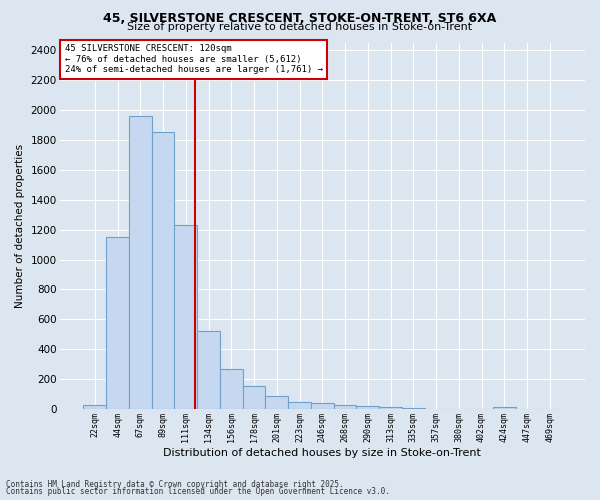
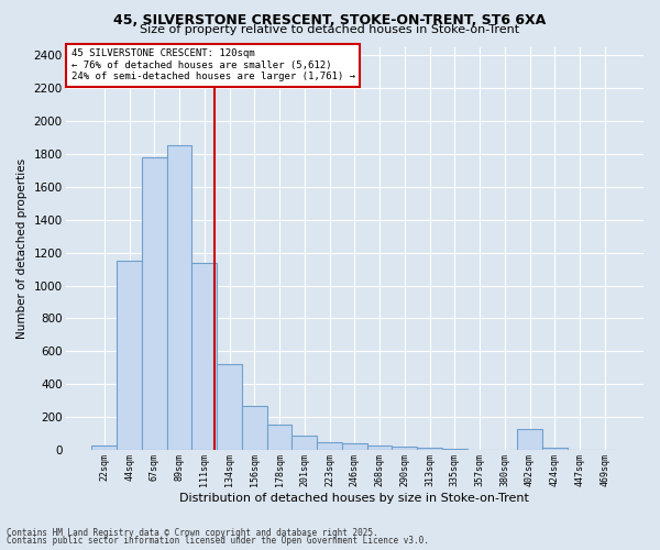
67sqm: 1960 -> 1780
111sqm: 1230 -> 1140
402sqm: 0 -> 130
